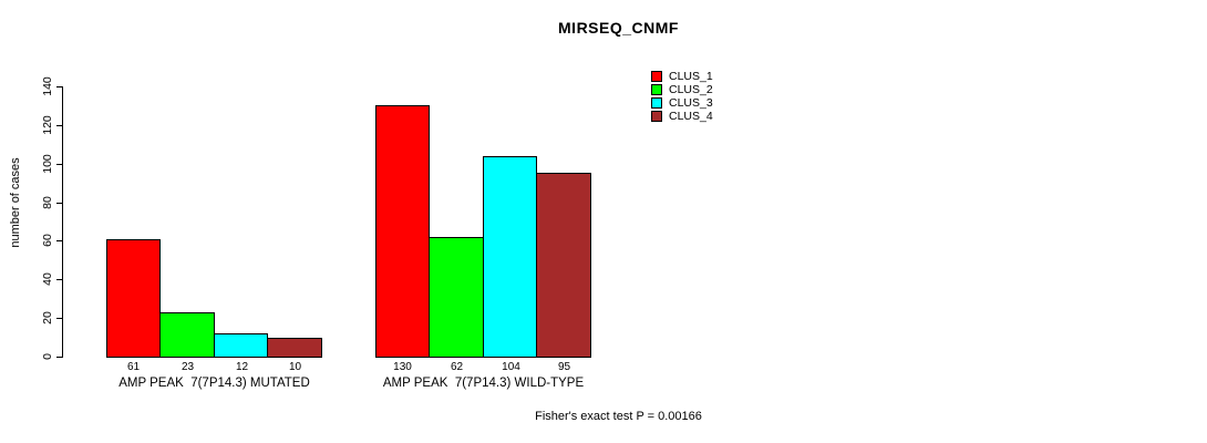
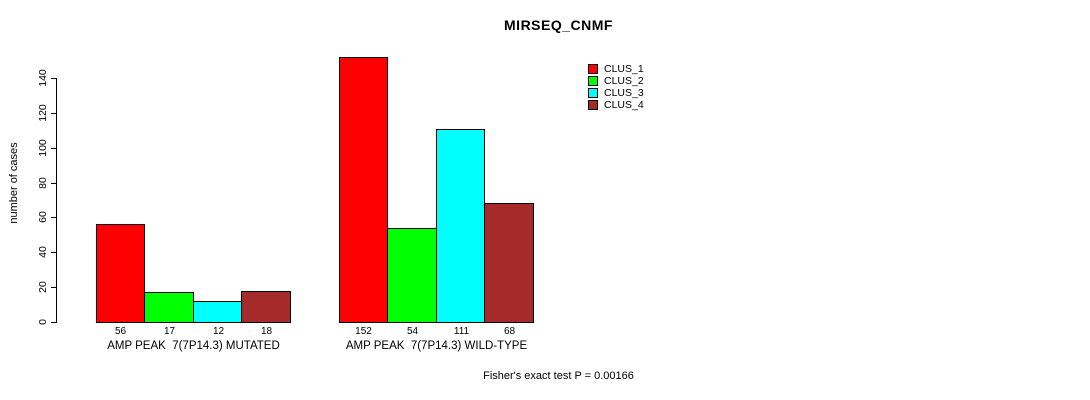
CLUS_1/AMP PEAK 7(7P14.3) MUTATED: 61 -> 56
CLUS_2/AMP PEAK 7(7P14.3) MUTATED: 23 -> 17
CLUS_4/AMP PEAK 7(7P14.3) MUTATED: 10 -> 18
CLUS_1/AMP PEAK 7(7P14.3) WILD-TYPE: 130 -> 152
CLUS_2/AMP PEAK 7(7P14.3) WILD-TYPE: 62 -> 54
CLUS_3/AMP PEAK 7(7P14.3) WILD-TYPE: 104 -> 111
CLUS_4/AMP PEAK 7(7P14.3) WILD-TYPE: 95 -> 68
